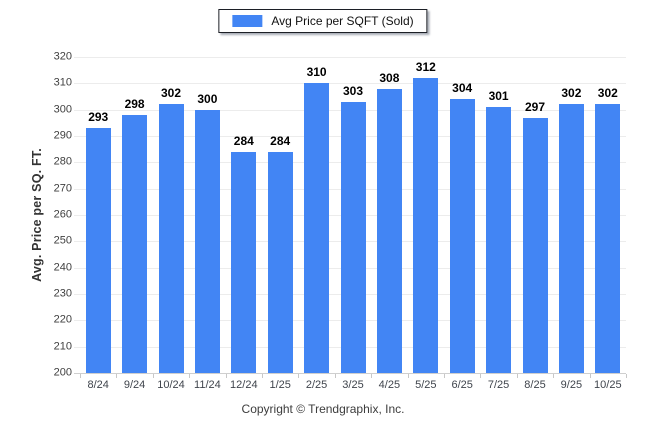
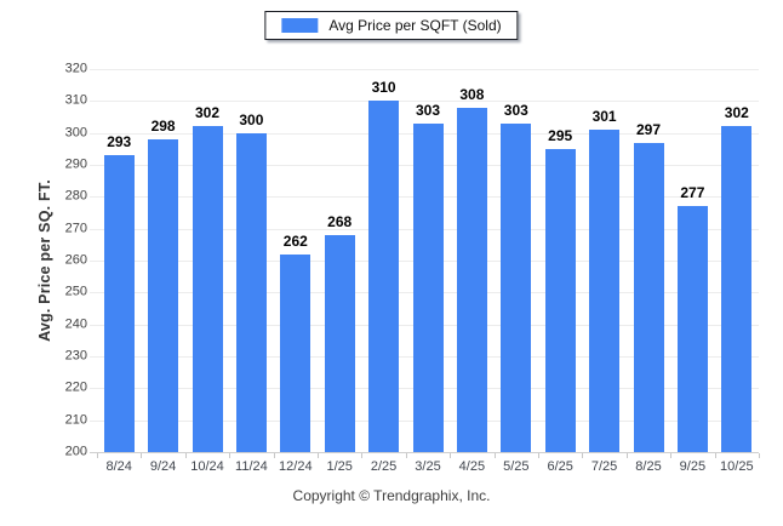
12/24: 284 -> 262
1/25: 284 -> 268
5/25: 312 -> 303
6/25: 304 -> 295
9/25: 302 -> 277
